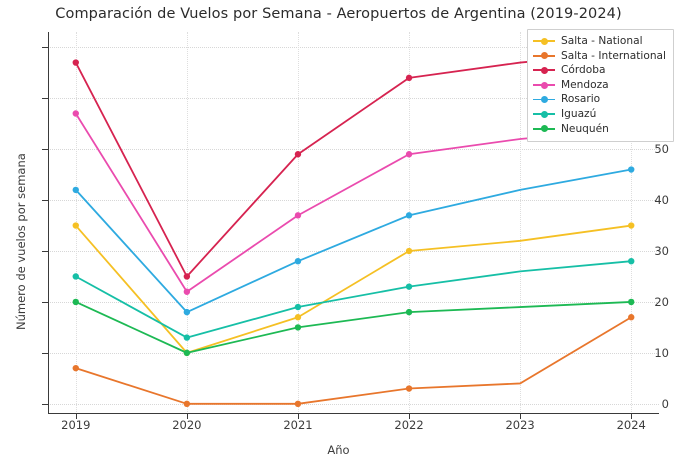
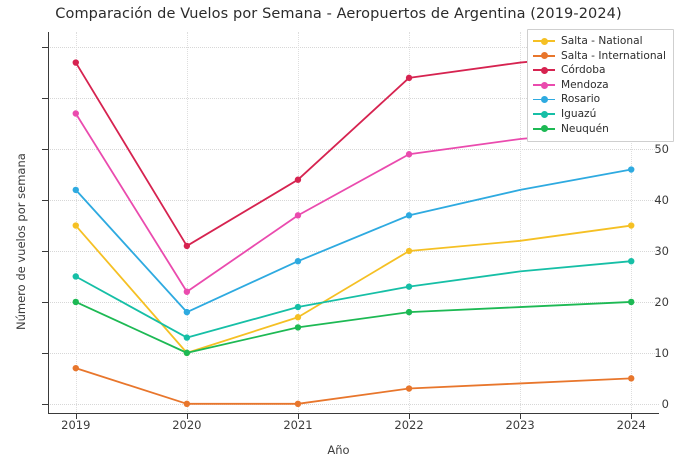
Córdoba/2020: 25 -> 31
Córdoba/2021: 49 -> 44
Salta - International/2024: 17 -> 5
